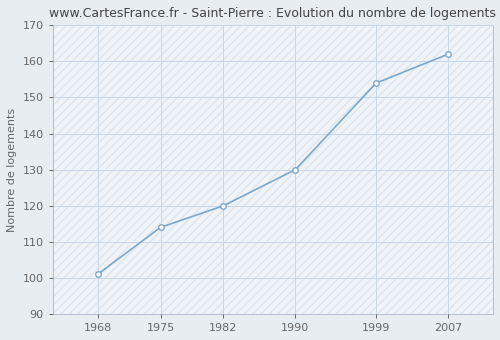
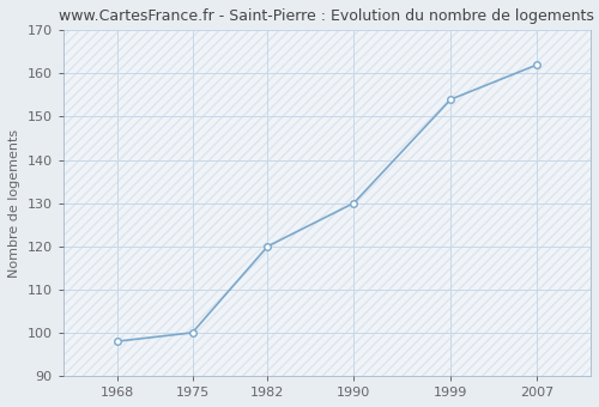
1968: 101 -> 98
1975: 114 -> 100
